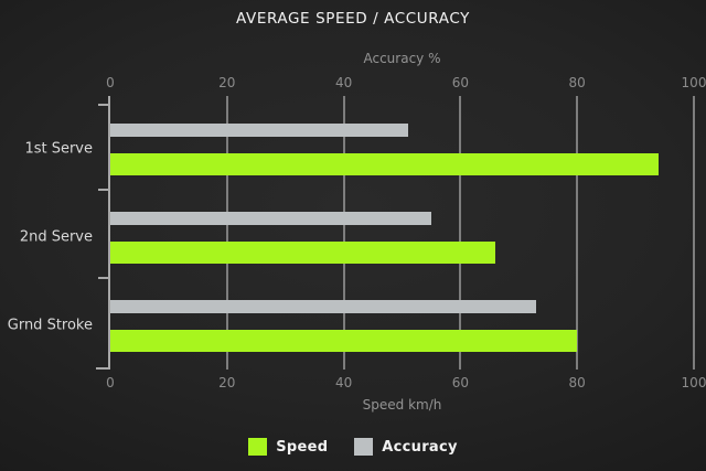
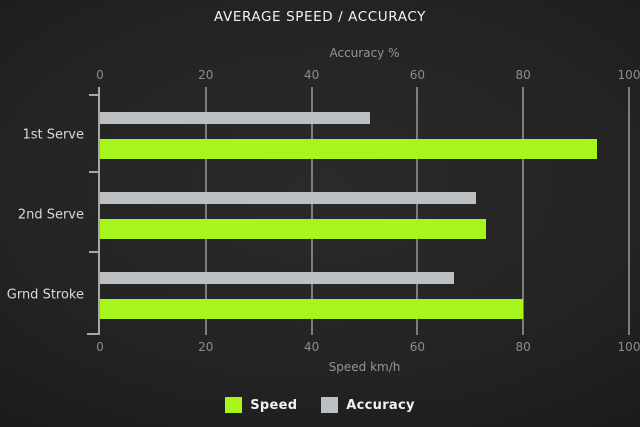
Speed/2nd Serve: 66 -> 73
Accuracy/2nd Serve: 55 -> 71
Accuracy/Grnd Stroke: 73 -> 67
